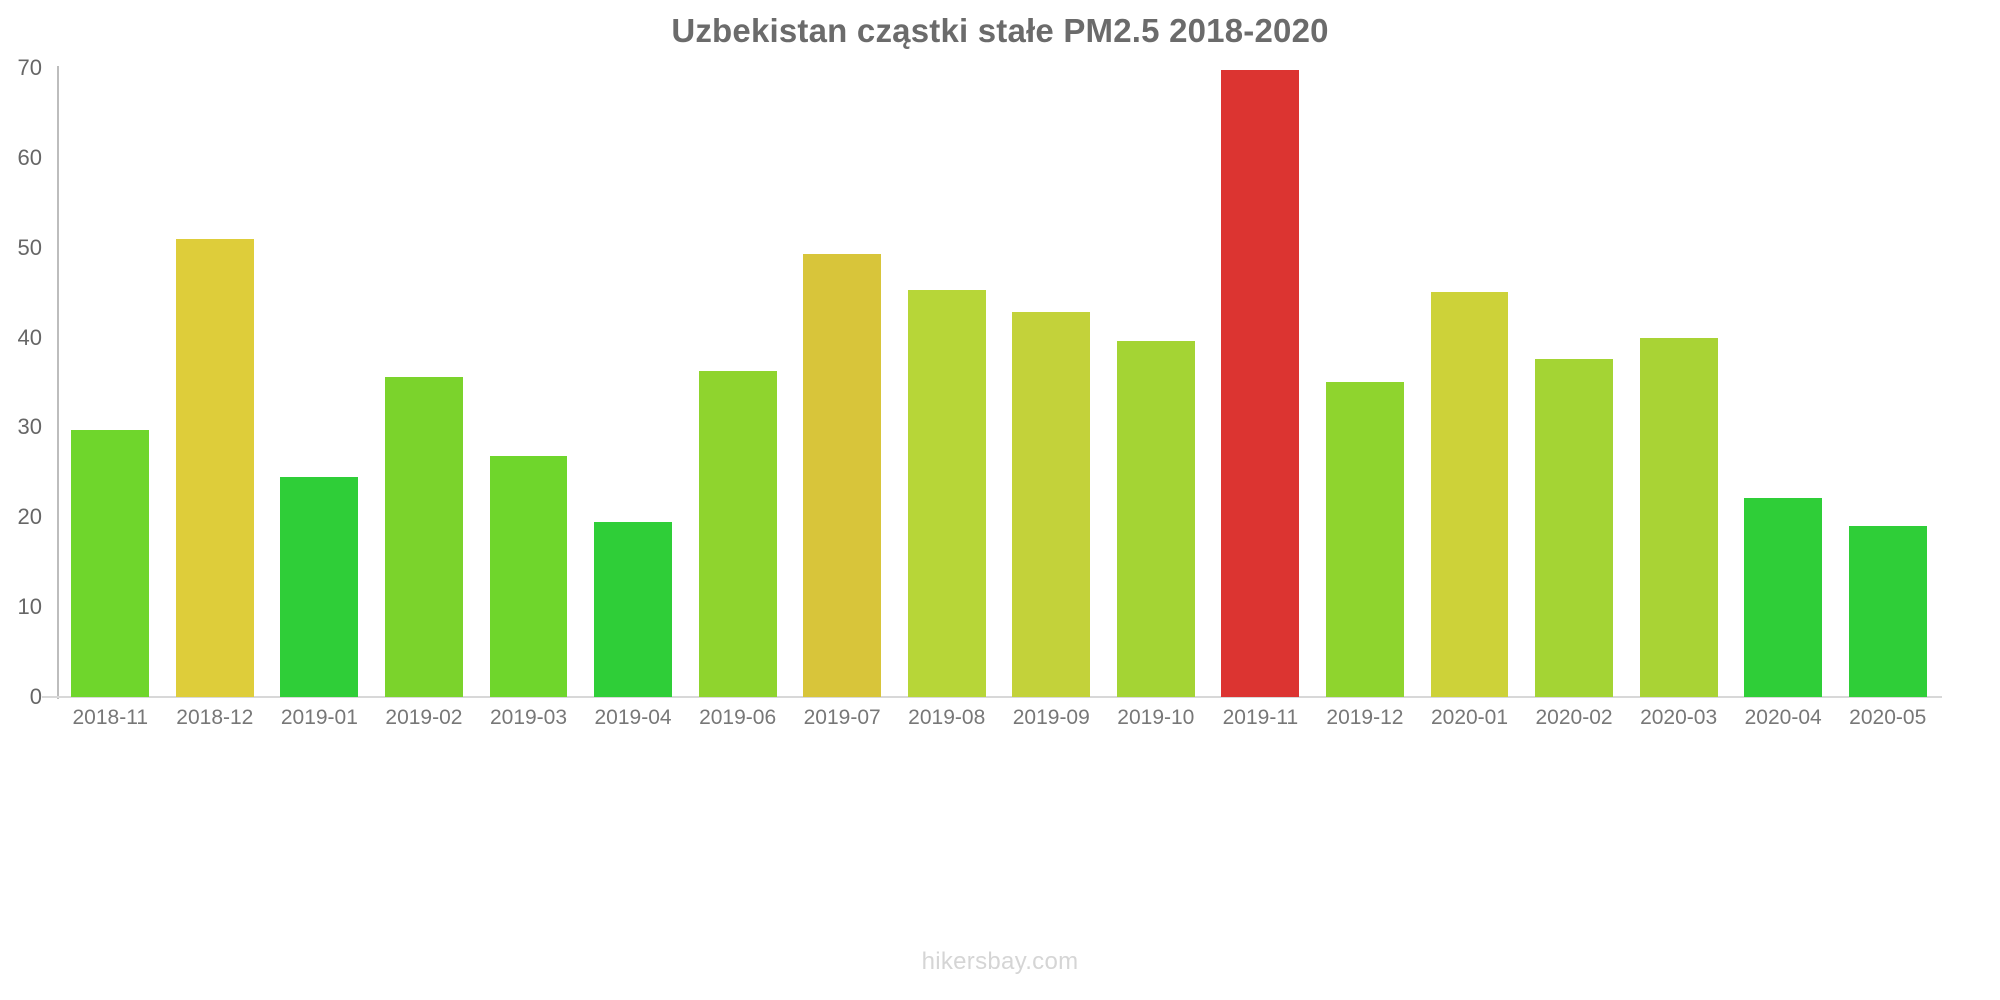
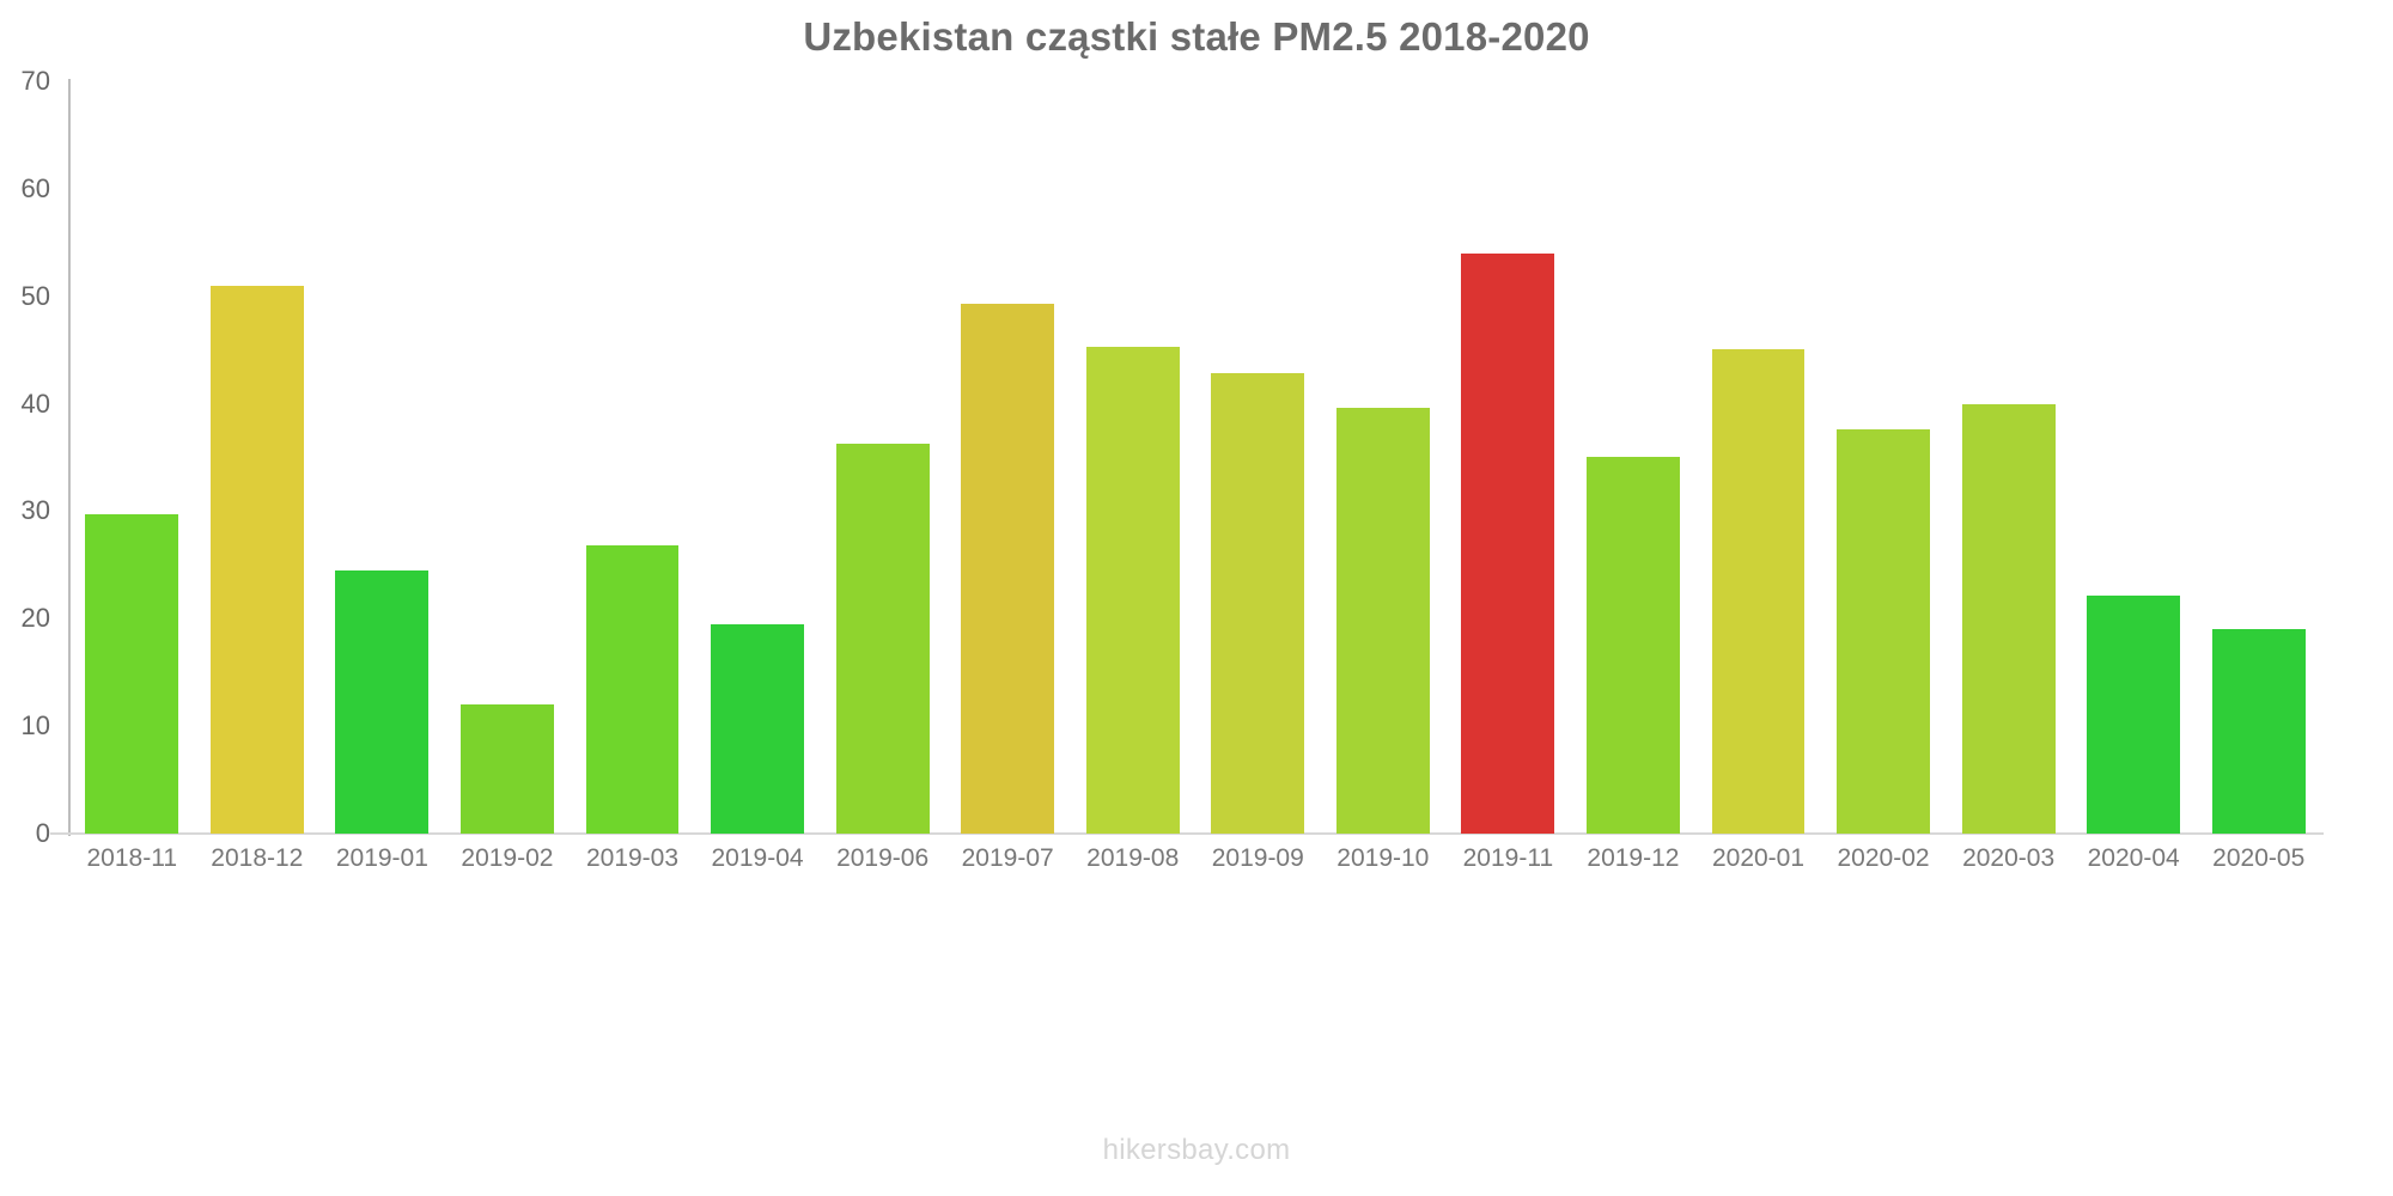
2019-02: 36 -> 12
2019-11: 70 -> 54
